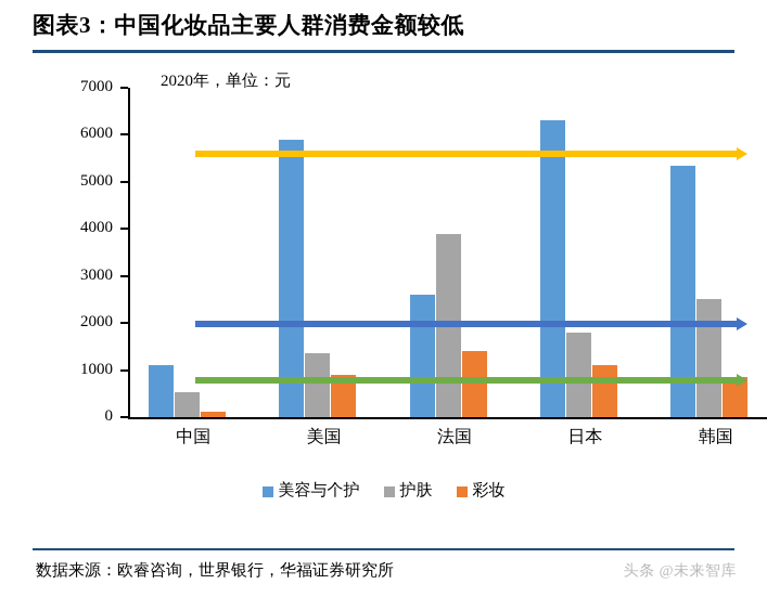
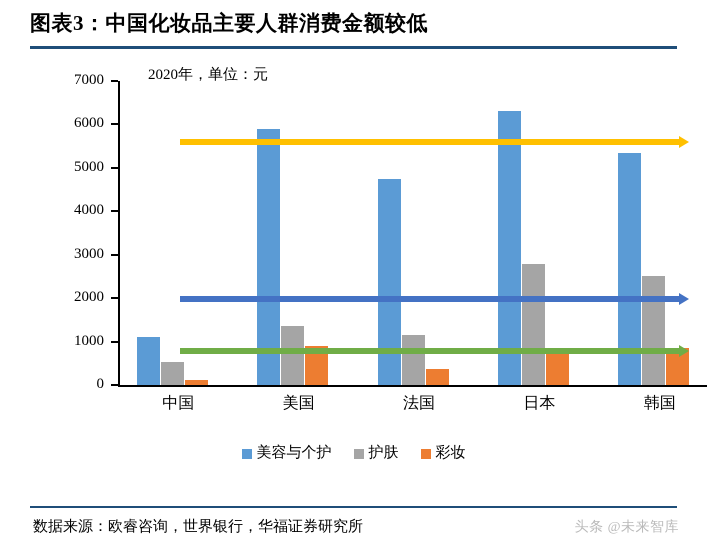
美容与个护/法国: 2600 -> 4800
护肤/法国: 3900 -> 1200
彩妆/法国: 1400 -> 400
护肤/日本: 1800 -> 2800
彩妆/日本: 1100 -> 800
